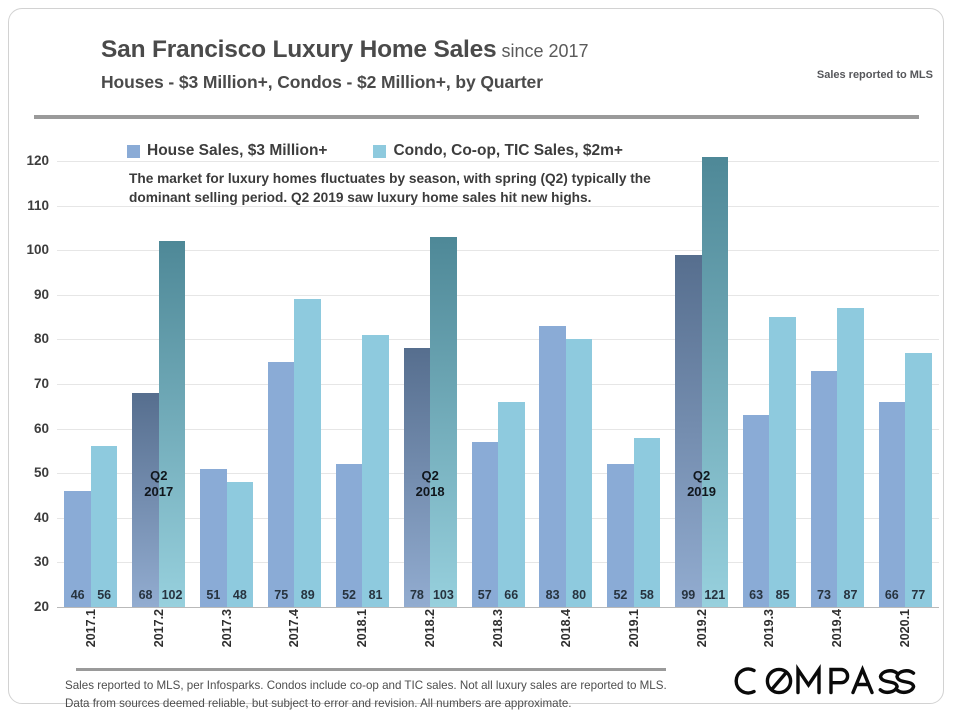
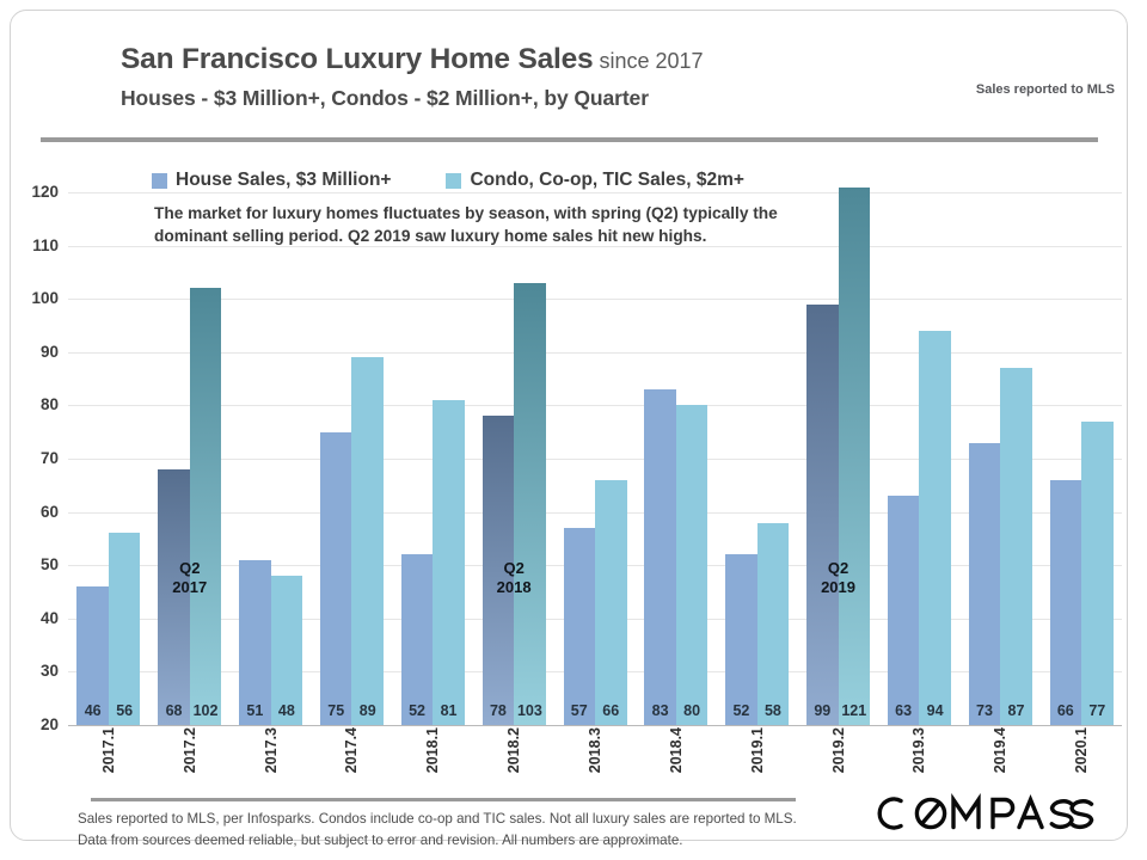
Condo, Co-op, TIC Sales, $2m+/2019.3: 85 -> 94
